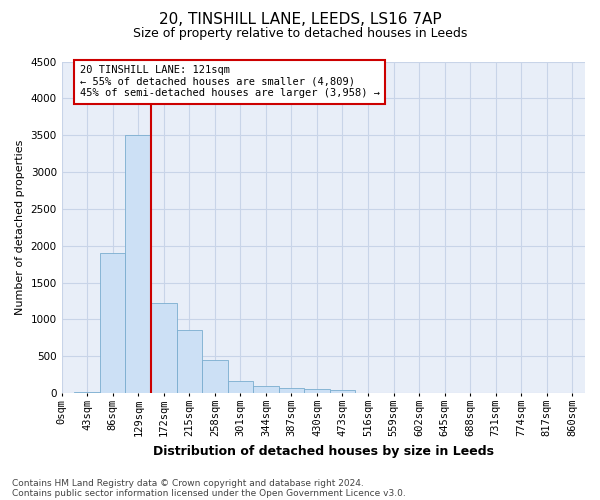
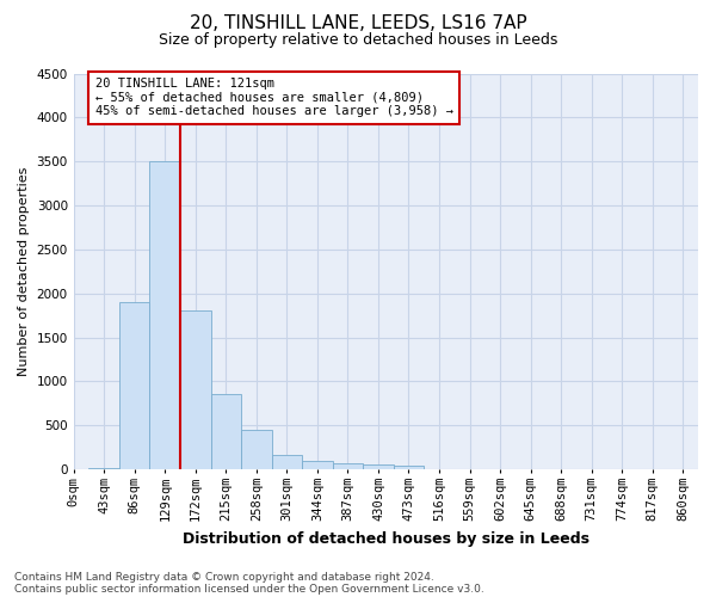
172sqm: 1220 -> 1800
